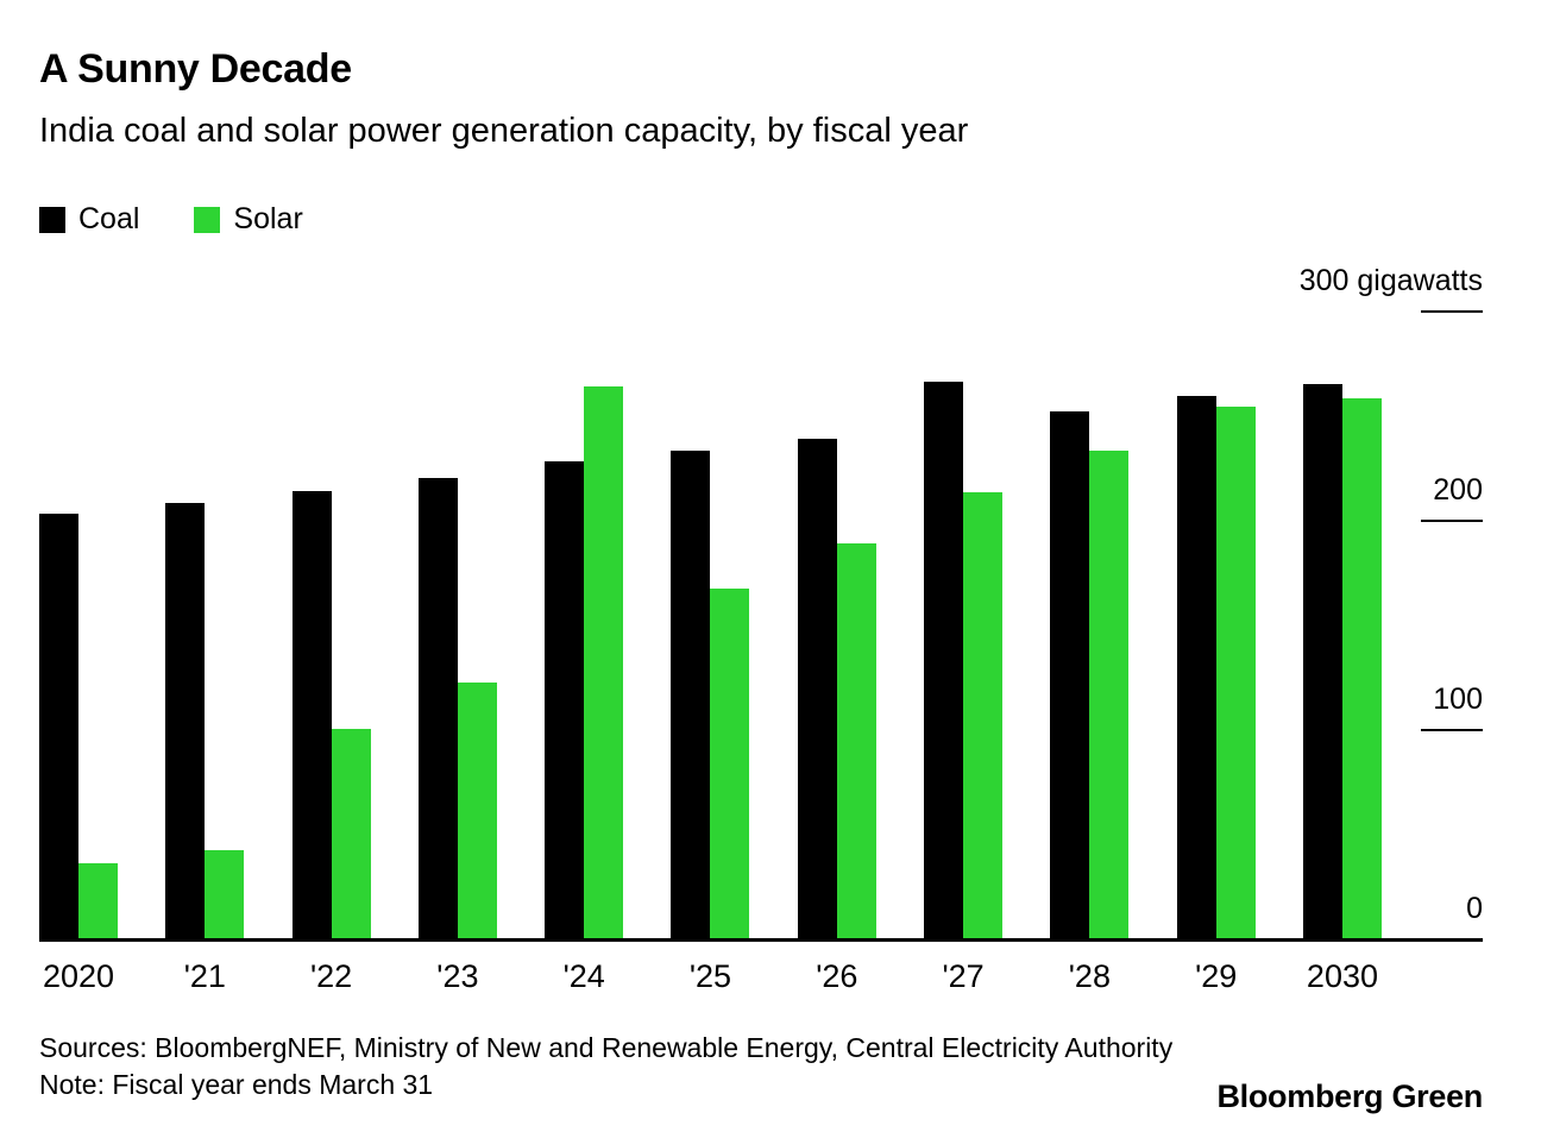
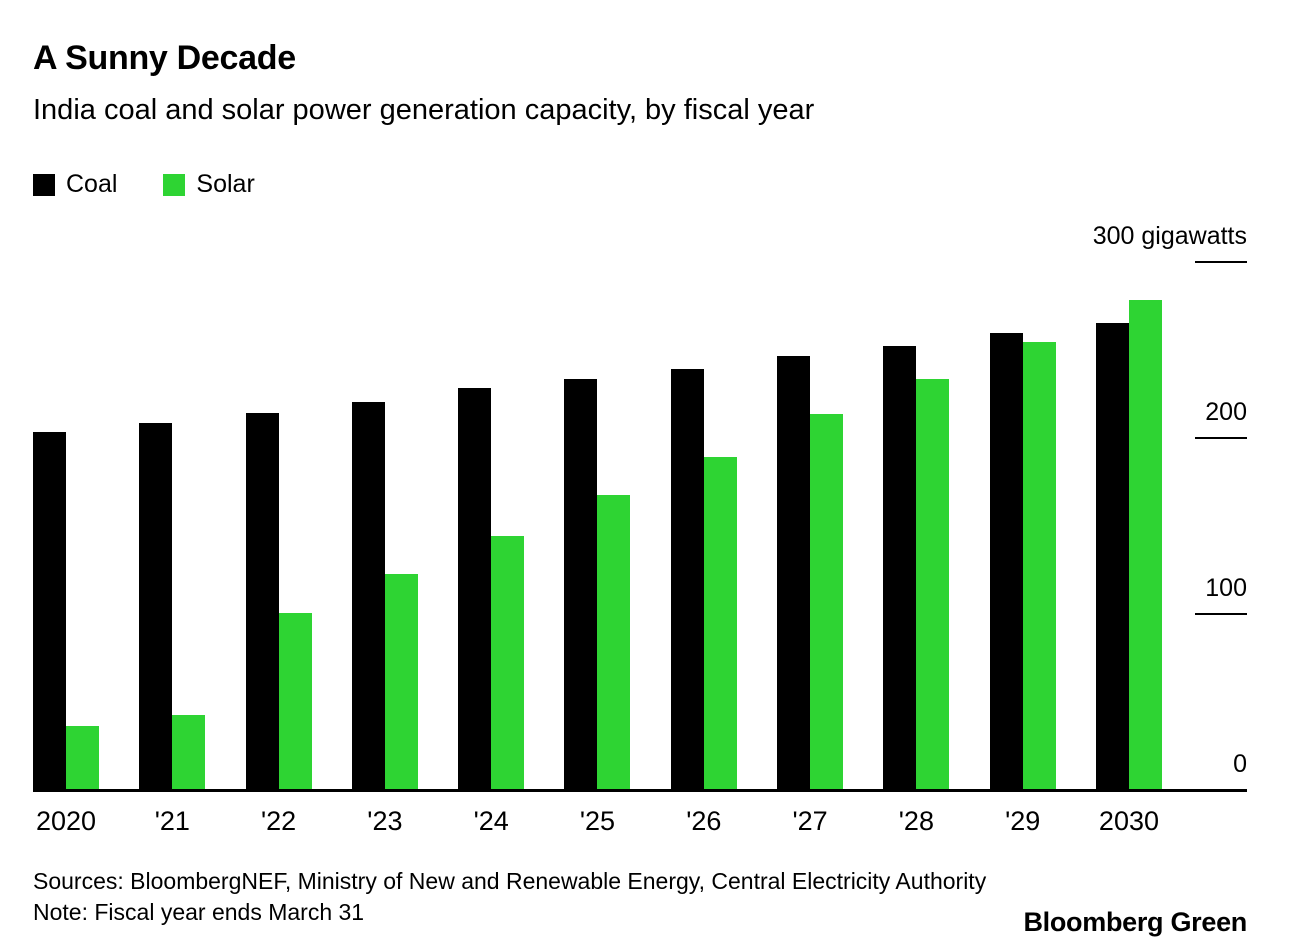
Solar/'24: 264 -> 144
Coal/'27: 266 -> 246
Solar/2030: 258 -> 278
